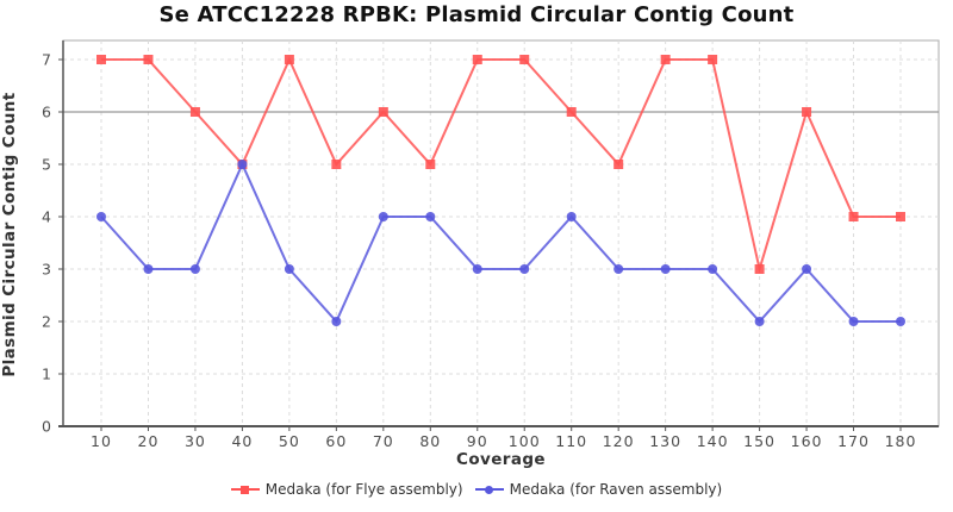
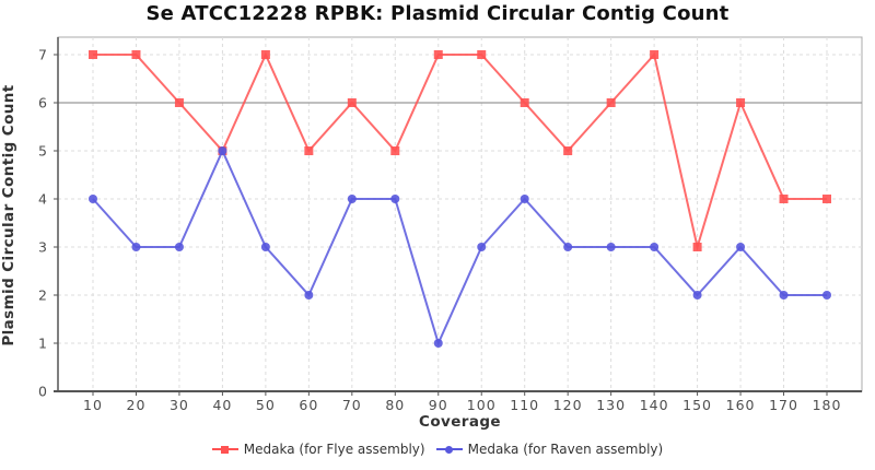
Medaka (for Raven assembly)/90: 3 -> 1
Medaka (for Flye assembly)/130: 7 -> 6
